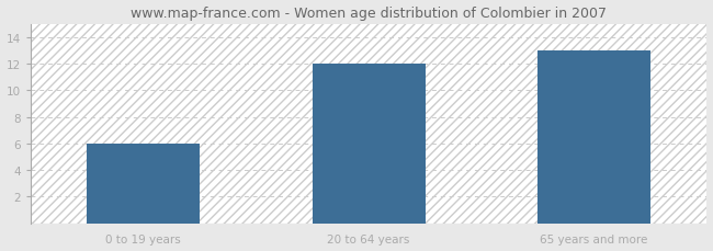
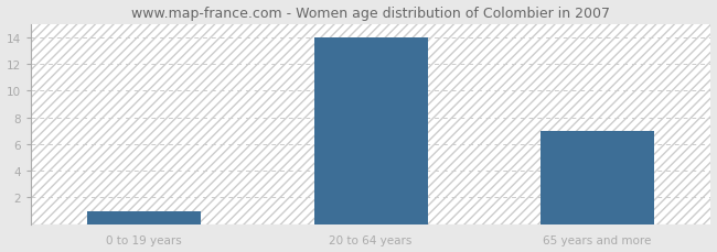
0 to 19 years: 6 -> 1
20 to 64 years: 12 -> 14
65 years and more: 13 -> 7
